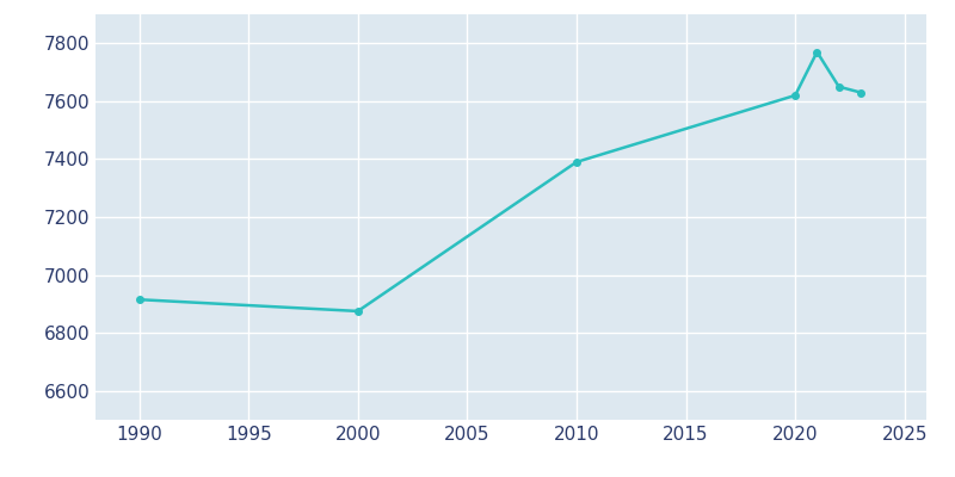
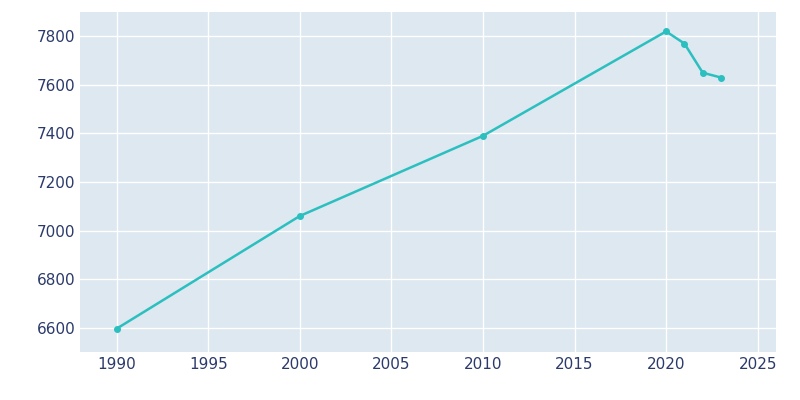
1990: 6915 -> 6596
2000: 6875 -> 7060
2020: 7620 -> 7820
